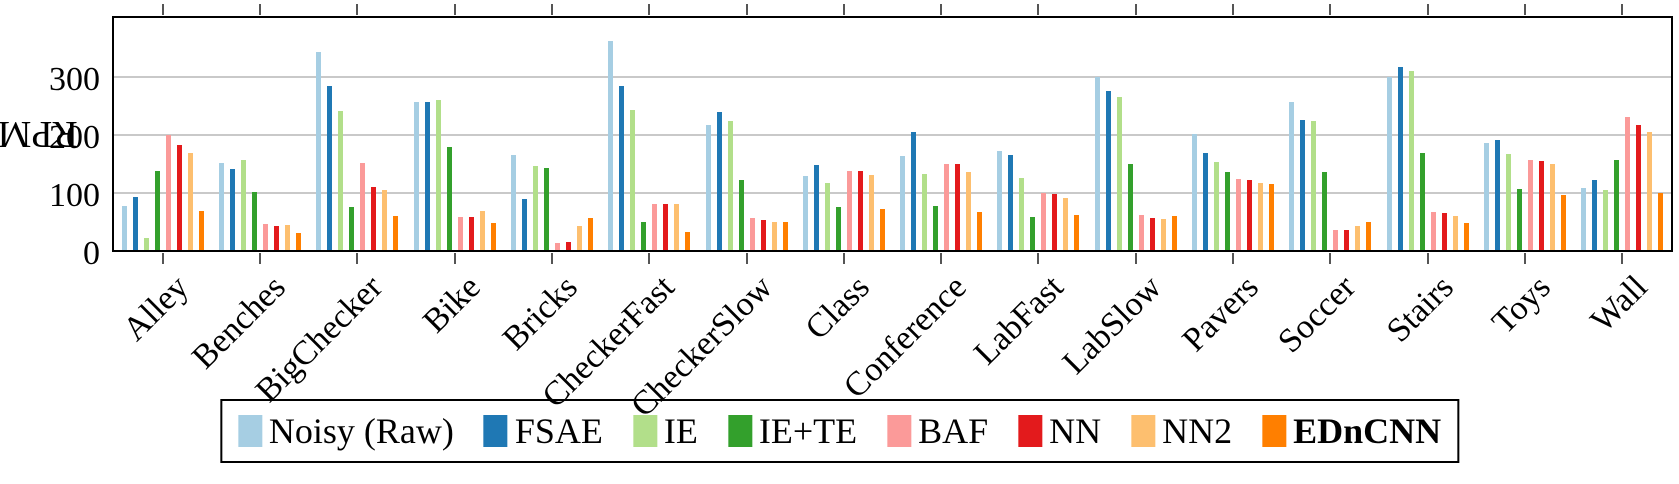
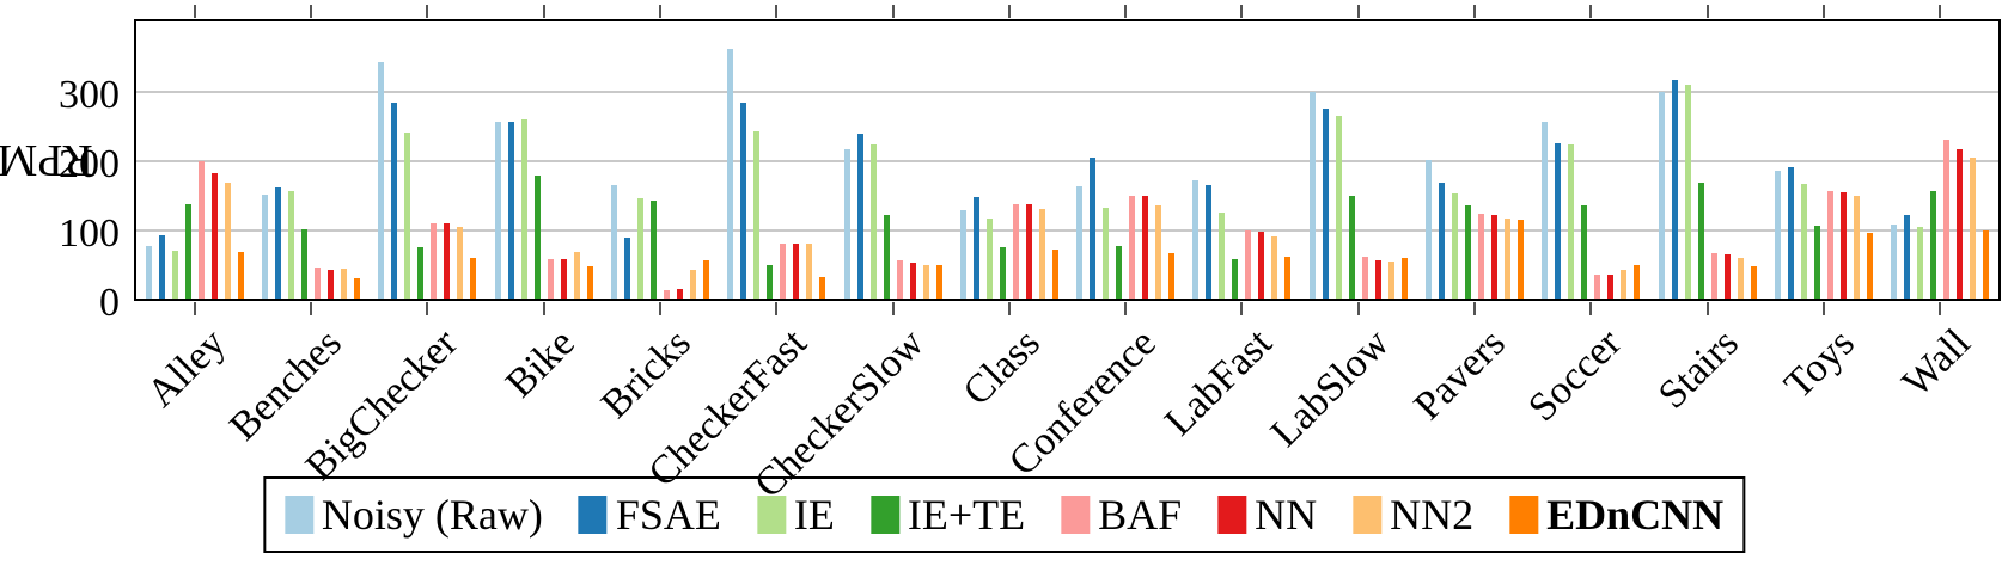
IE/Alley: 20 -> 70
FSAE/Benches: 140 -> 160
BAF/BigChecker: 150 -> 110
